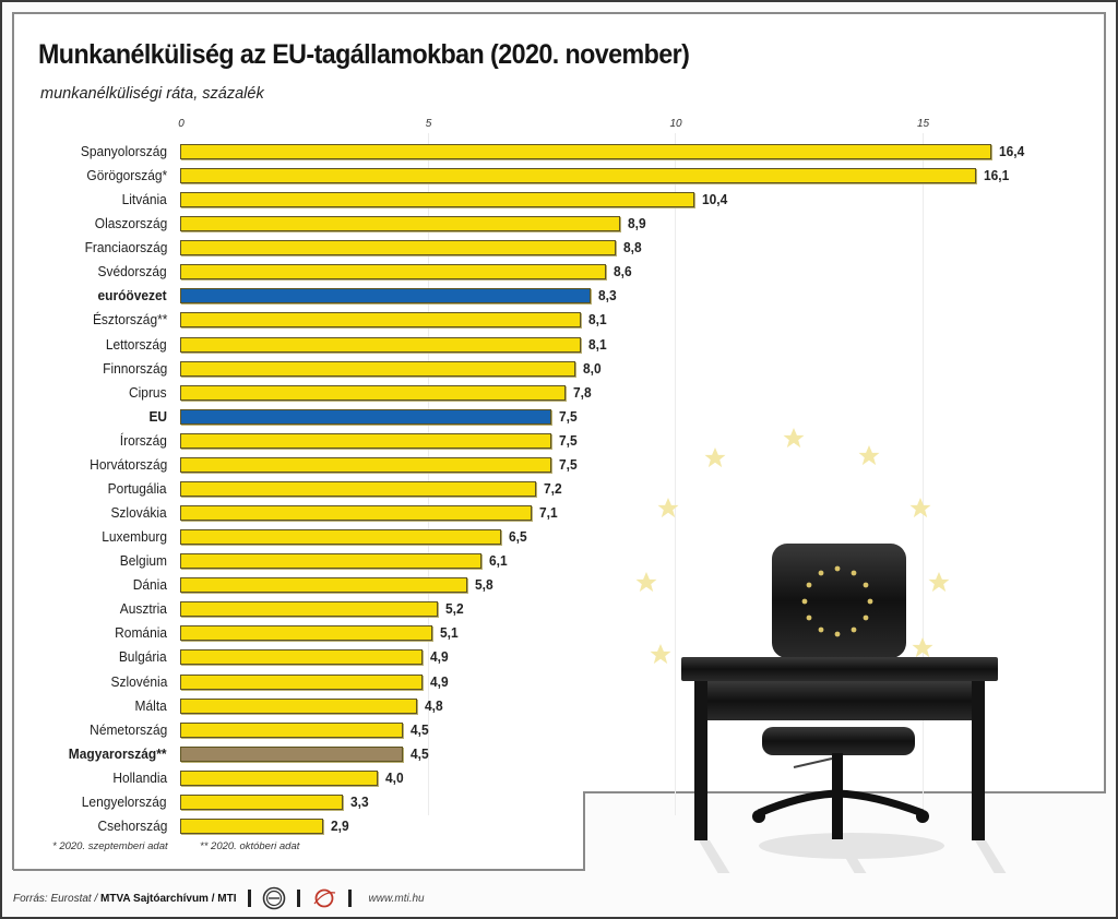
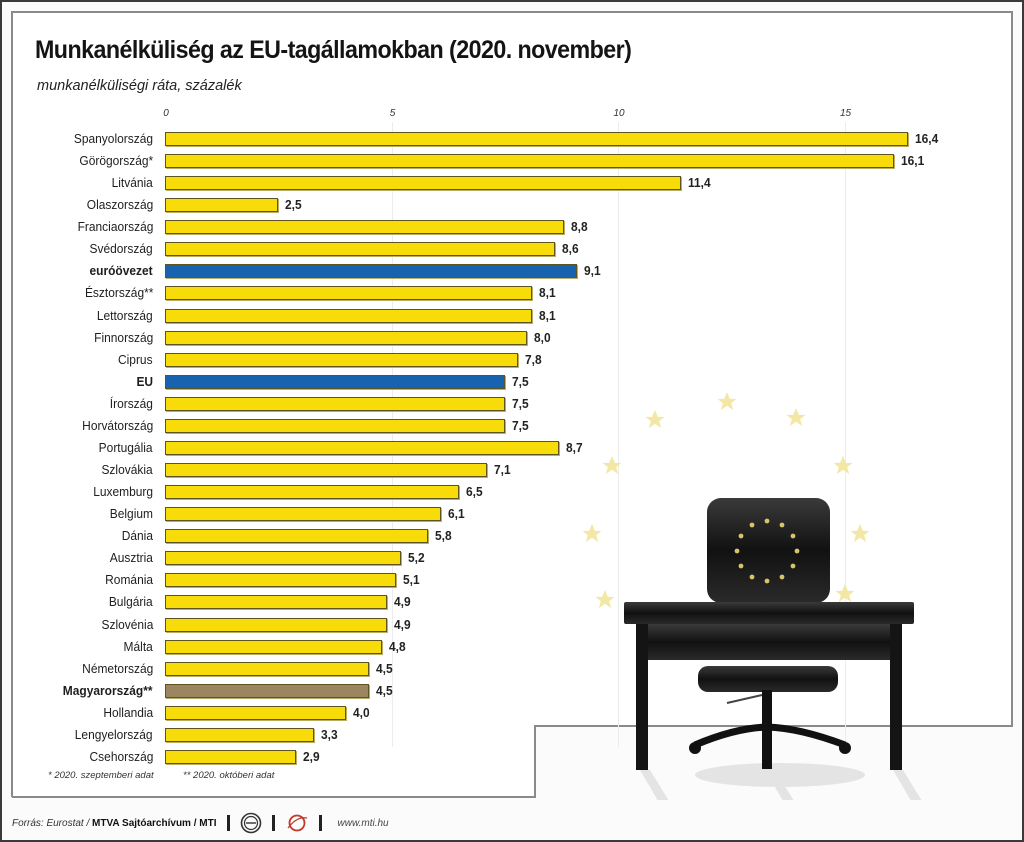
Litvánia: 10,4 -> 11,4
Olaszország: 8,9 -> 2,5
euróövezet: 8,3 -> 9,1
Portugália: 7,2 -> 8,7
